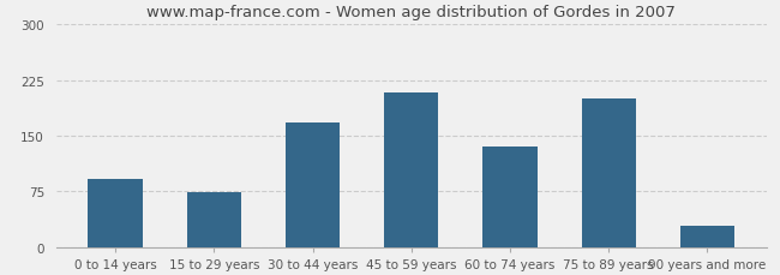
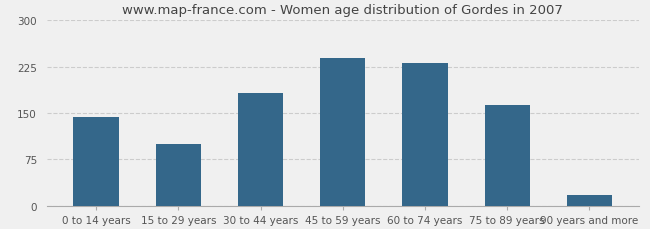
0 to 14 years: 92 -> 143
15 to 29 years: 74 -> 100
30 to 44 years: 168 -> 182
45 to 59 years: 208 -> 238
60 to 74 years: 136 -> 231
75 to 89 years: 200 -> 163
90 years and more: 28 -> 18
